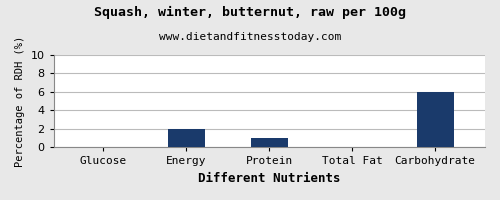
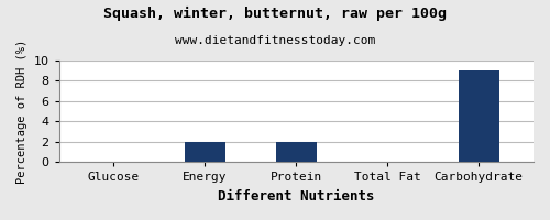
Protein: 1 -> 2
Carbohydrate: 6 -> 9
